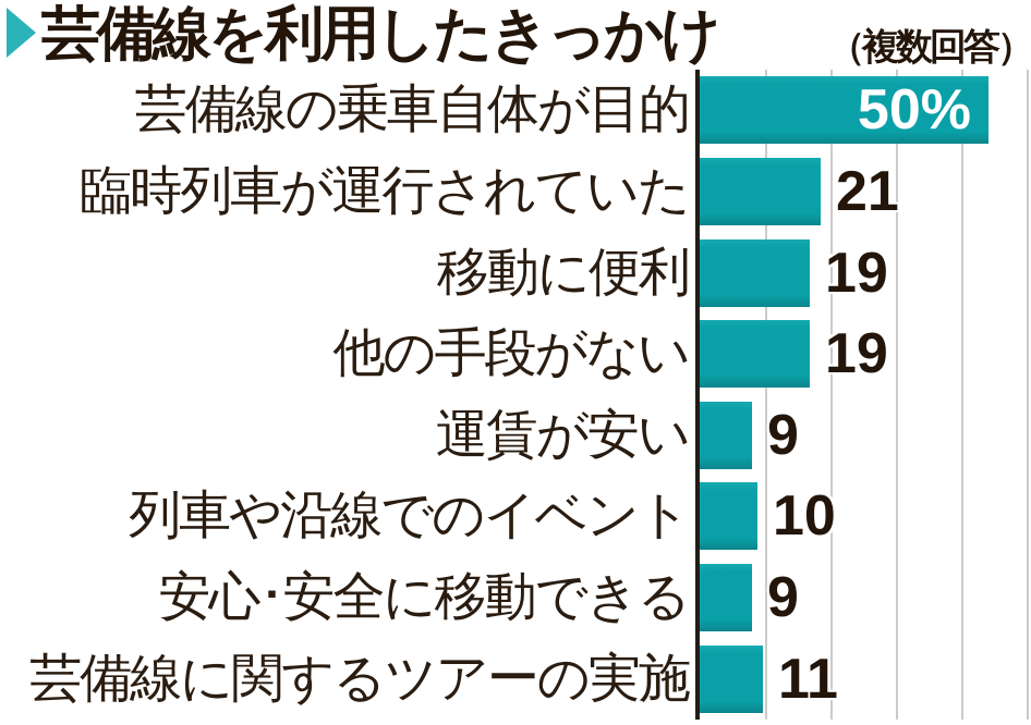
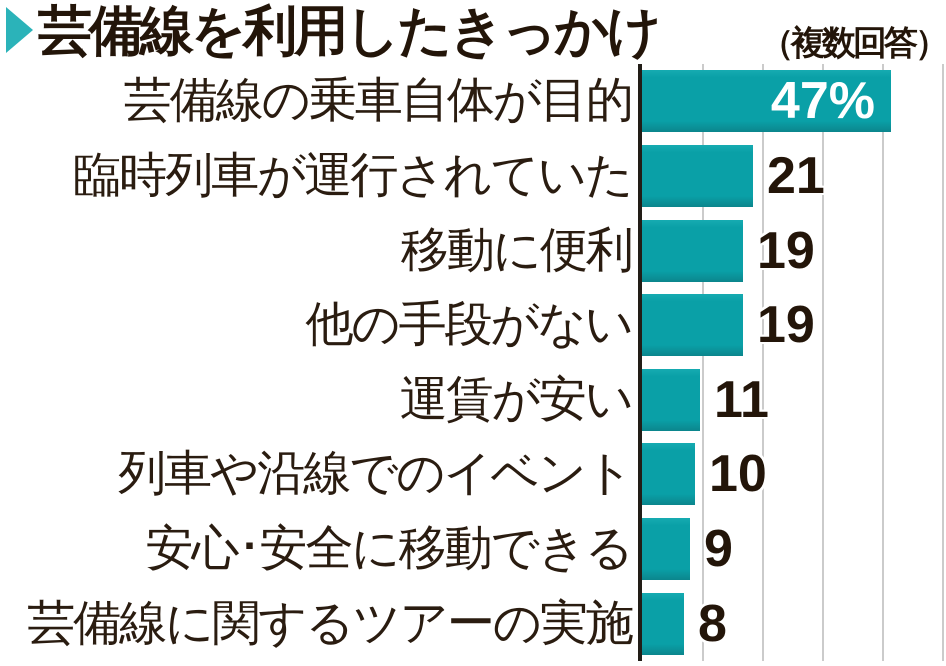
芸備線の乗車自体が目的: 50% -> 47%
運賃が安い: 9 -> 11
芸備線に関するツアーの実施: 11 -> 8
